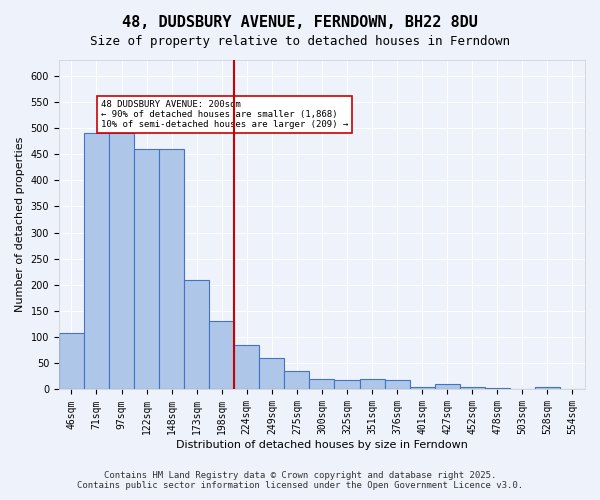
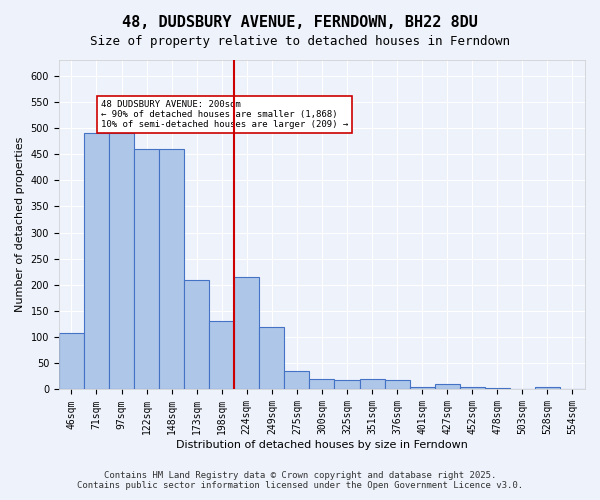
224sqm: 85 -> 216
249sqm: 60 -> 120
